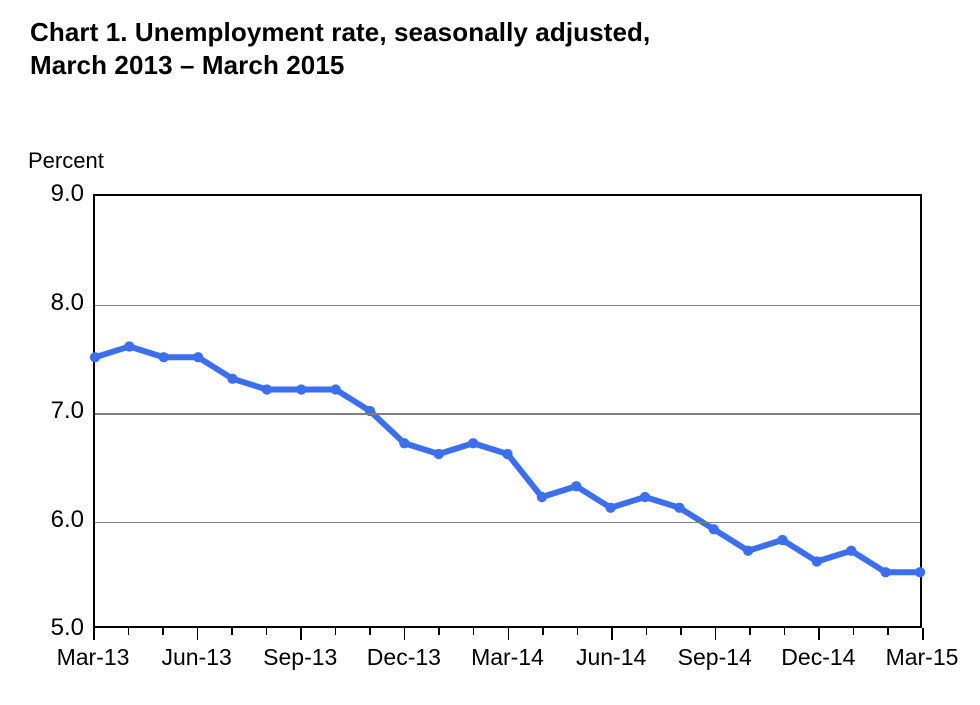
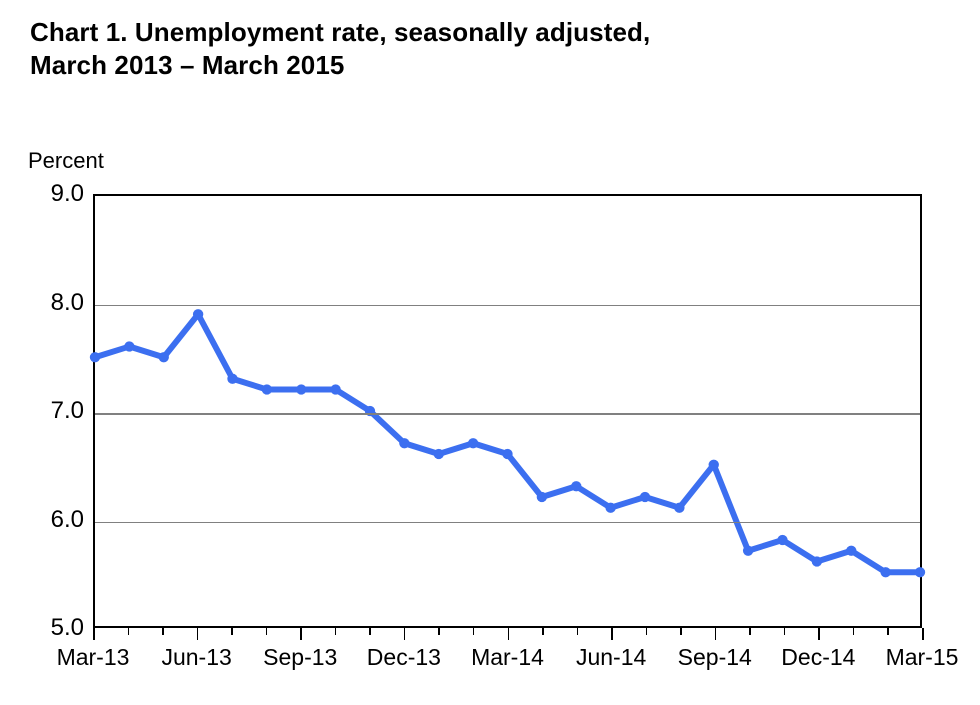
Jun-13: 7.5 -> 7.9
Sep-14: 5.9 -> 6.5
